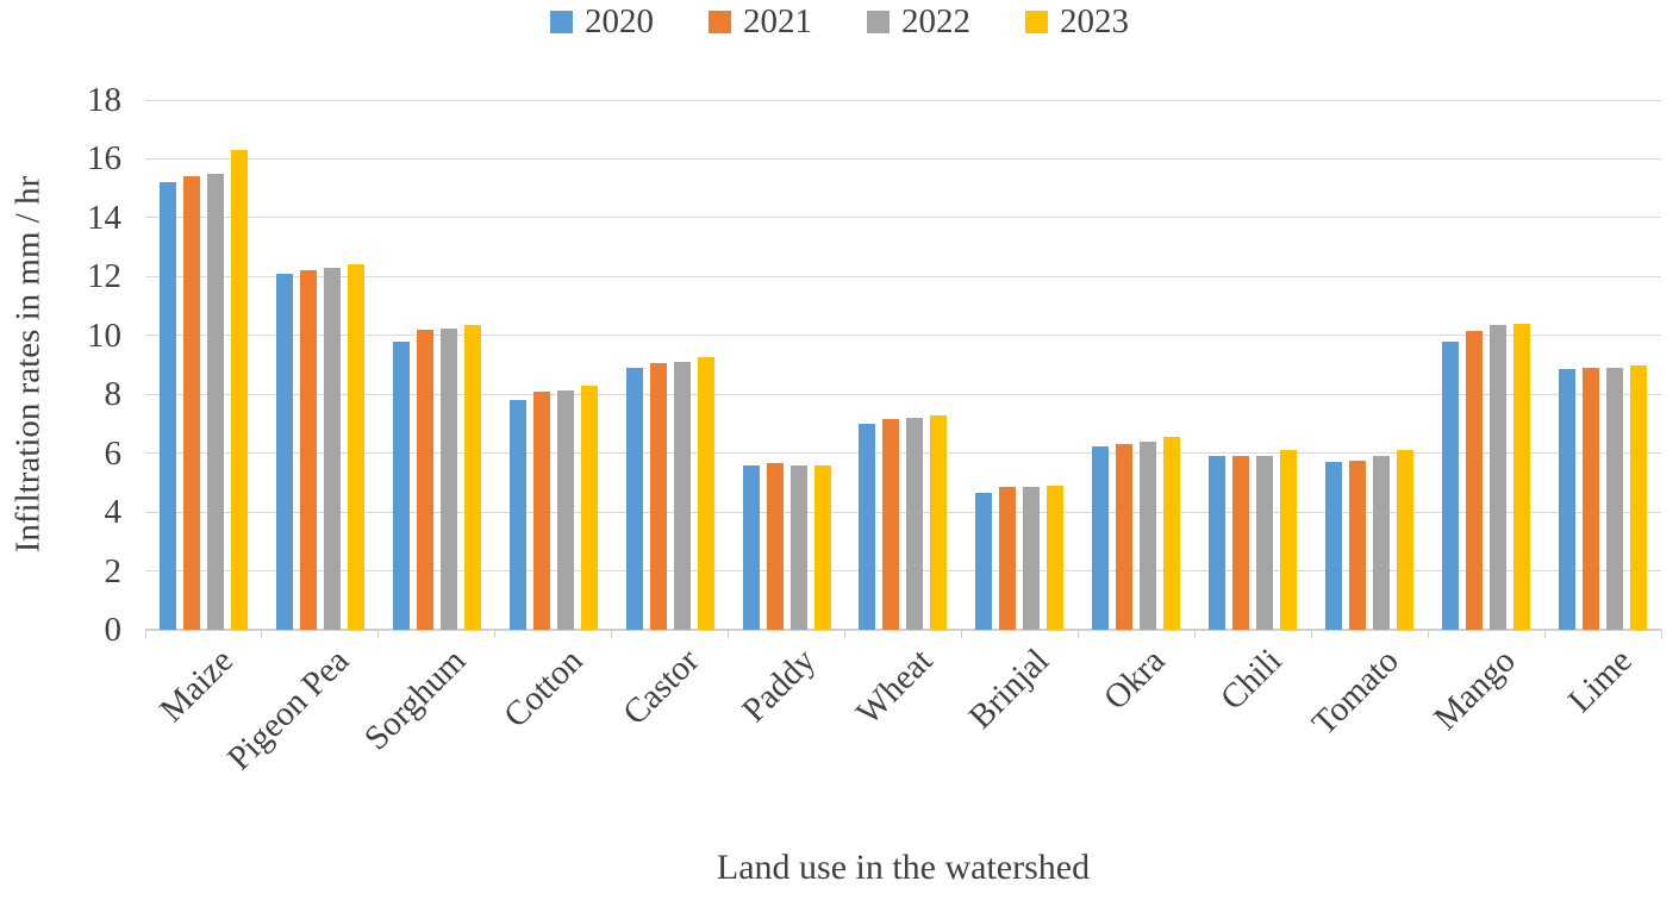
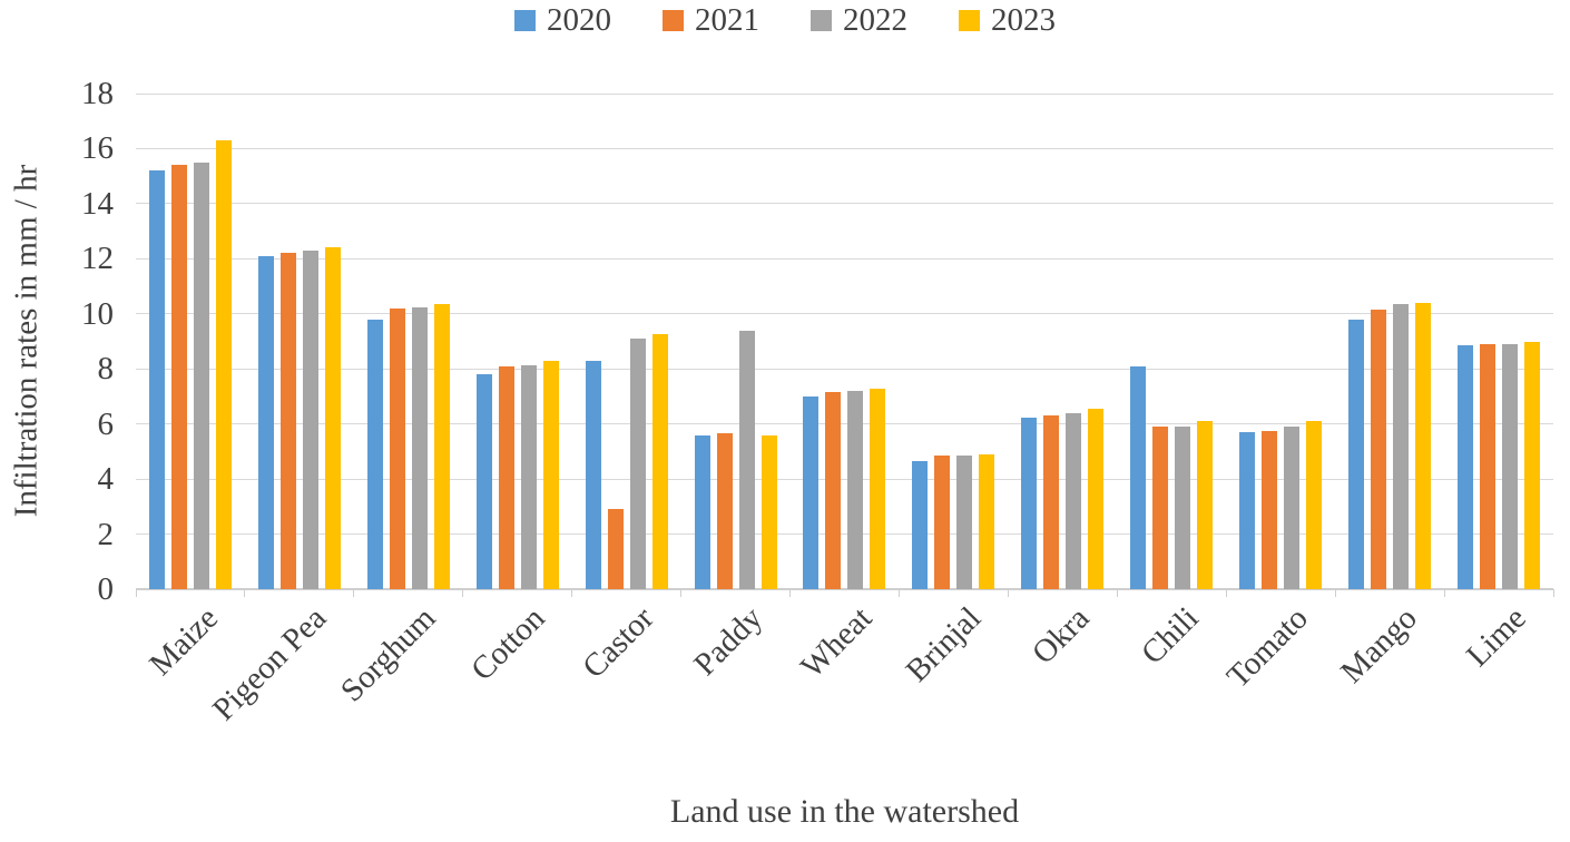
2020/Castor: 8.9 -> 8.3
2021/Castor: 9.1 -> 2.9
2022/Paddy: 5.6 -> 9.4
2020/Chili: 5.9 -> 8.1
